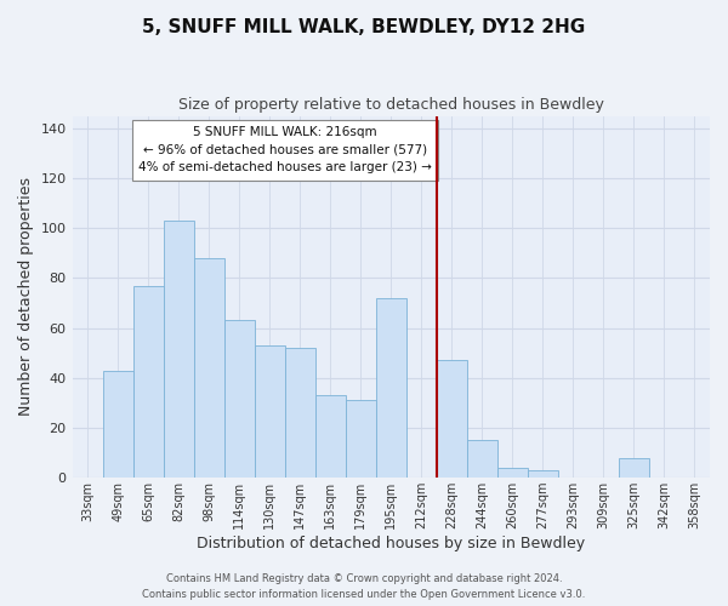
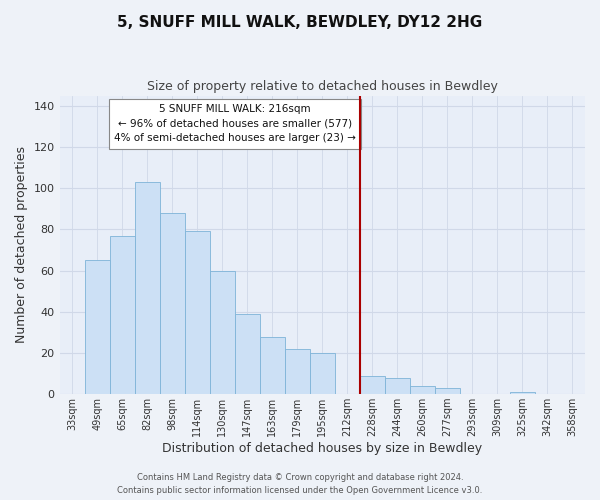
49sqm: 43 -> 65
114sqm: 63 -> 79
130sqm: 53 -> 60
147sqm: 52 -> 39
163sqm: 33 -> 28
179sqm: 31 -> 22
195sqm: 72 -> 20
228sqm: 47 -> 9
244sqm: 15 -> 8
325sqm: 8 -> 1
